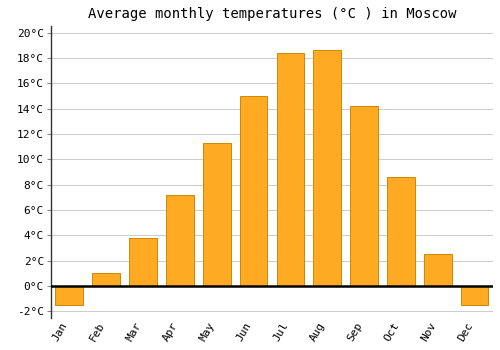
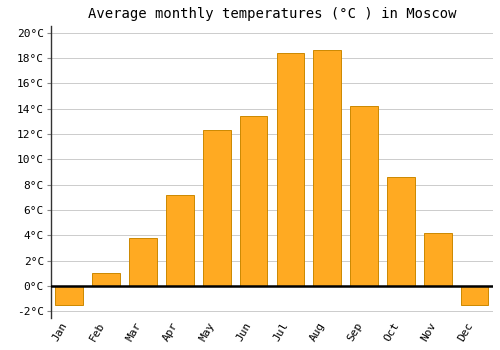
May: 11.3°C -> 12.3°C
Jun: 15.0°C -> 13.4°C
Nov: 2.5°C -> 4.2°C
